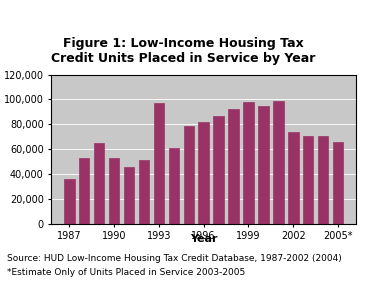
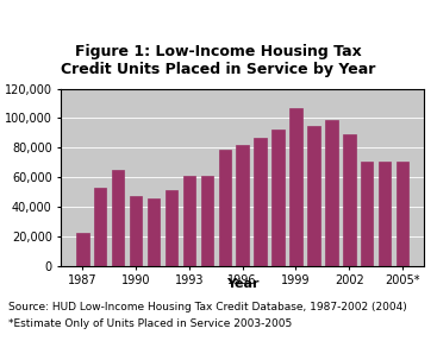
1987: 36,000 -> 22,000
1990: 53,000 -> 47,000
1993: 97,000 -> 61,000
1999: 98,000 -> 107,000
2002: 74,000 -> 89,000
2005*: 66,000 -> 71,000
